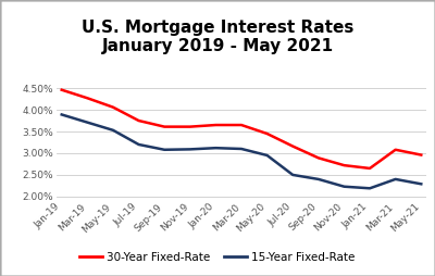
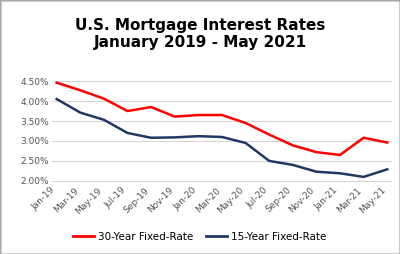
15-Year Fixed-Rate/Jan-19: 3.89% -> 4.05%
30-Year Fixed-Rate/Sep-19: 3.61% -> 3.85%
15-Year Fixed-Rate/Mar-21: 2.40% -> 2.10%
